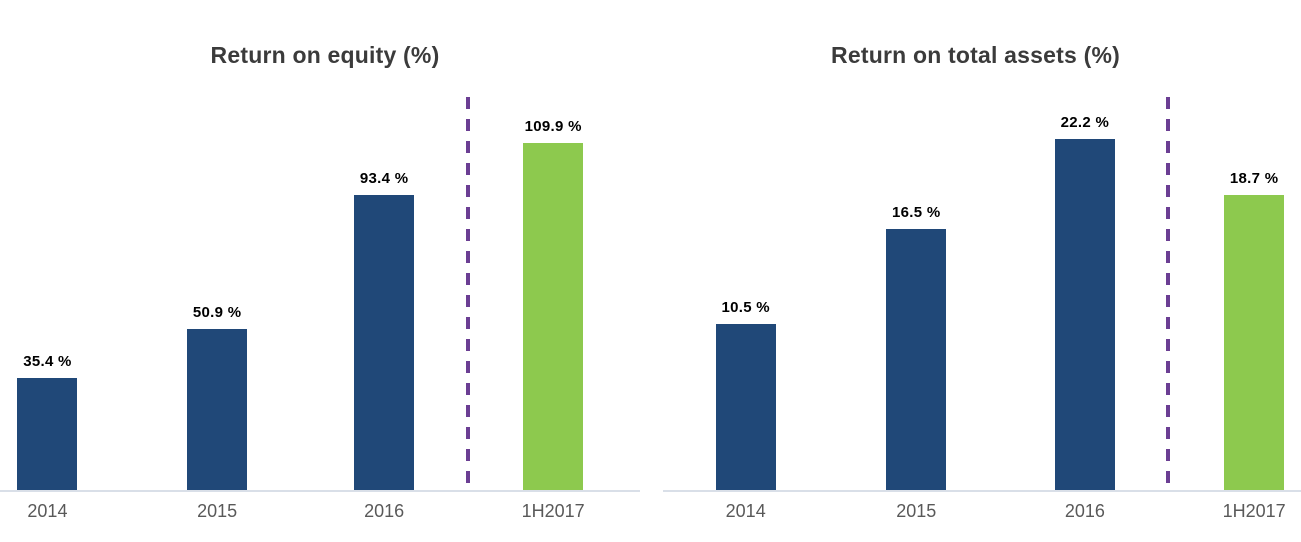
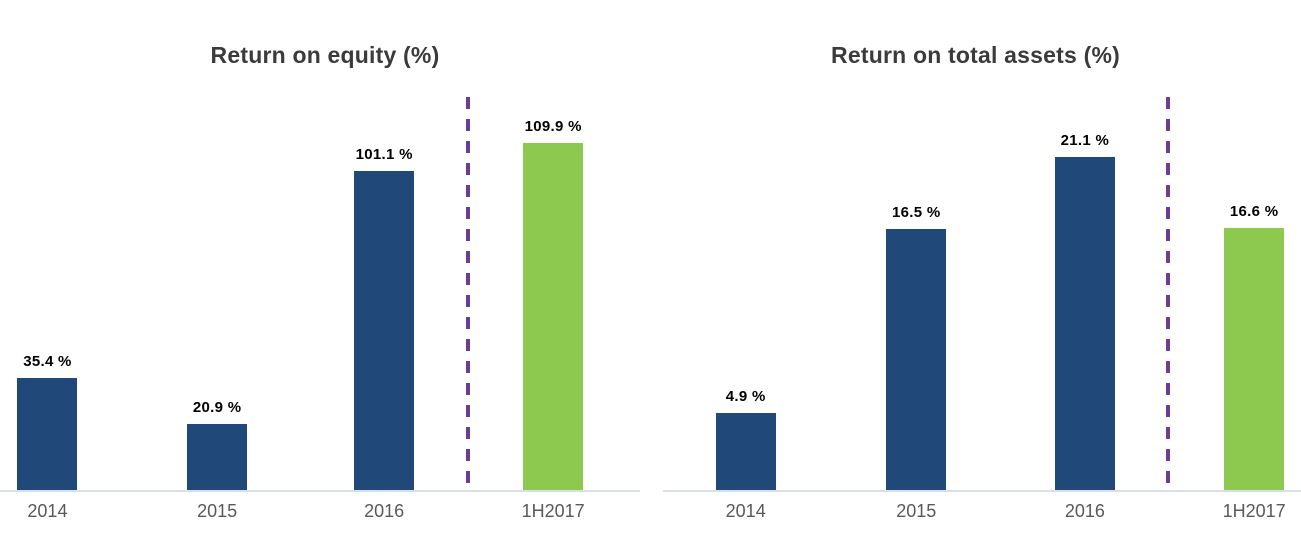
Return on equity (%)/2015: 50.9 -> 20.9
Return on equity (%)/2016: 93.4 -> 101.1
Return on total assets (%)/2014: 10.5 -> 4.9
Return on total assets (%)/2016: 22.2 -> 21.1
Return on total assets (%)/1H2017: 18.7 -> 16.6
